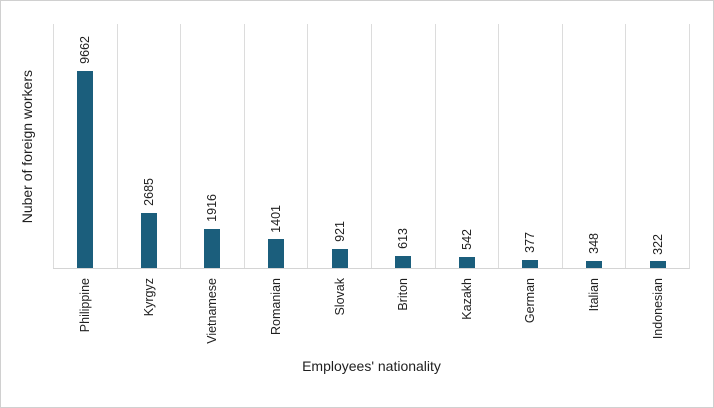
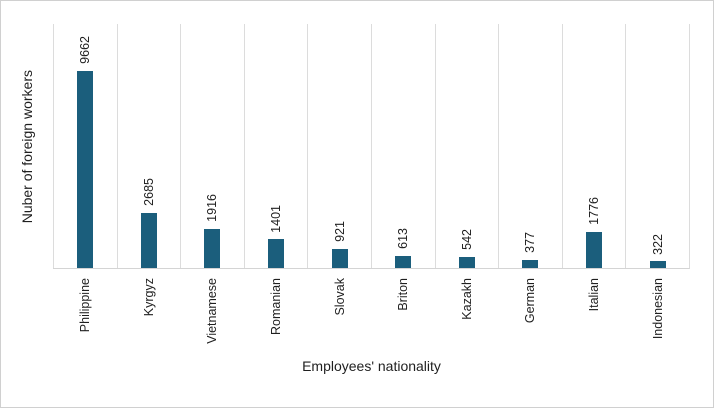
Italian: 348 -> 1776
